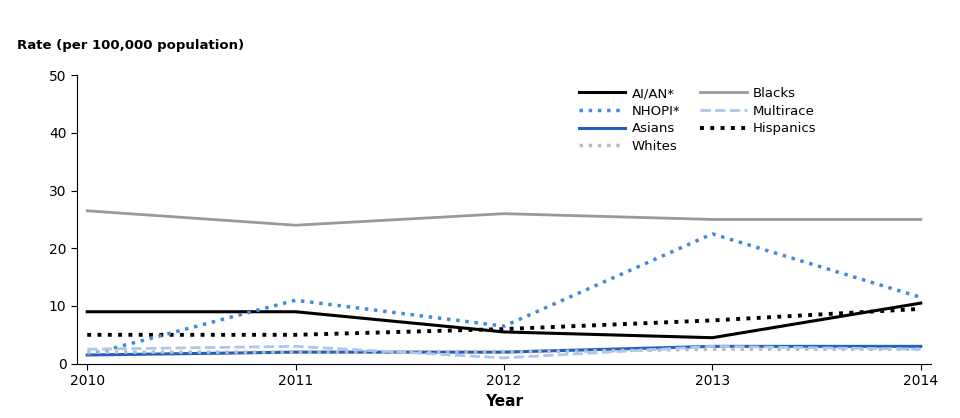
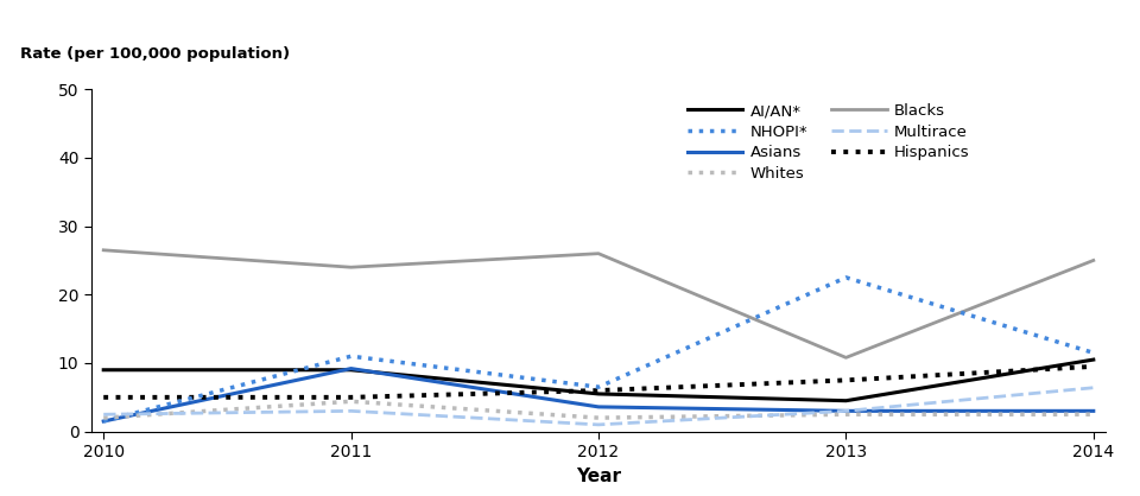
Asians/2011: 2.0 -> 9.2
Whites/2011: 2.0 -> 4.4
Asians/2012: 2.0 -> 3.6
Blacks/2013: 25.0 -> 10.8
Multirace/2014: 2.5 -> 6.4
